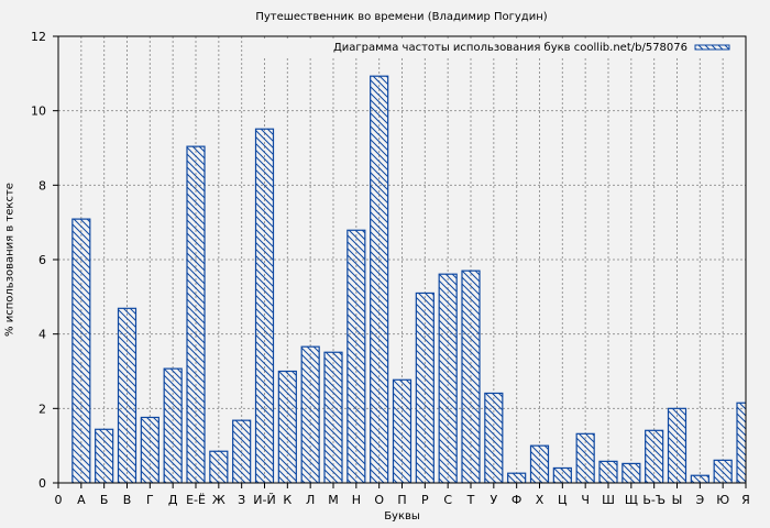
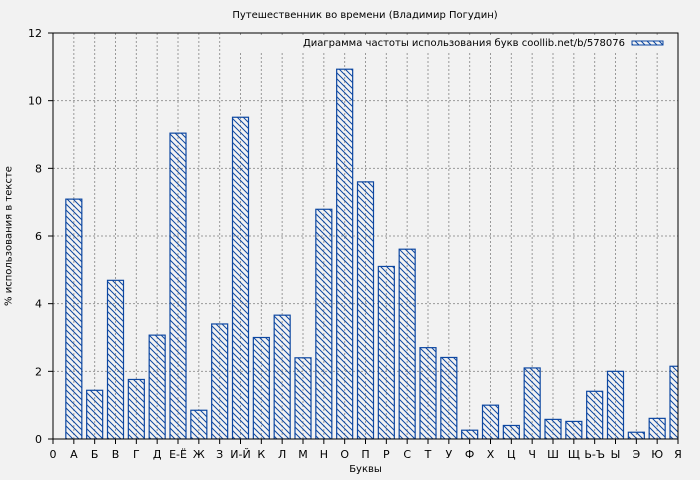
З: 1.7 -> 3.4
М: 3.5 -> 2.4
П: 2.8 -> 7.6
Т: 5.7 -> 2.7
Ч: 1.3 -> 2.1
